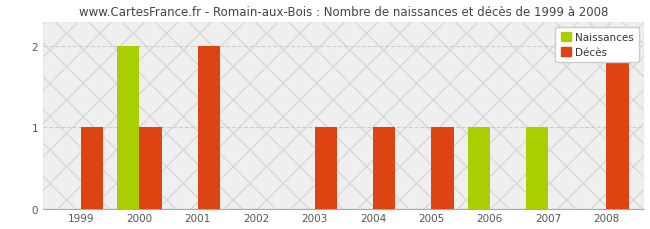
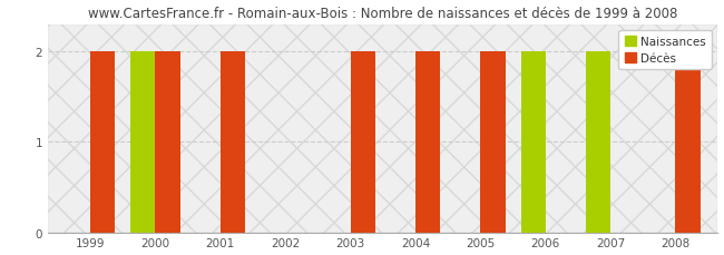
Décès/1999: 1 -> 2
Décès/2000: 1 -> 2
Décès/2003: 1 -> 2
Décès/2004: 1 -> 2
Décès/2005: 1 -> 2
Naissances/2006: 1 -> 2
Naissances/2007: 1 -> 2
